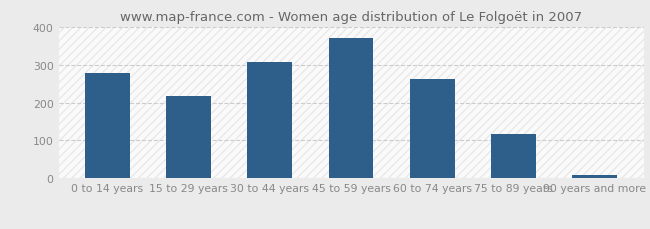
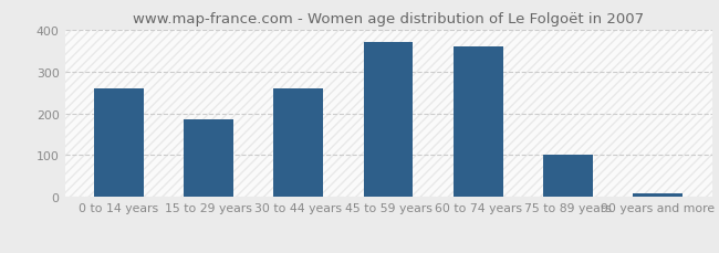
0 to 14 years: 278 -> 260
15 to 29 years: 218 -> 185
30 to 44 years: 308 -> 260
60 to 74 years: 262 -> 360
75 to 89 years: 118 -> 100
